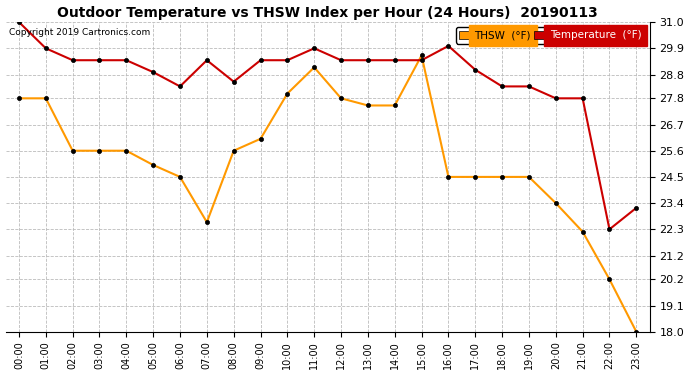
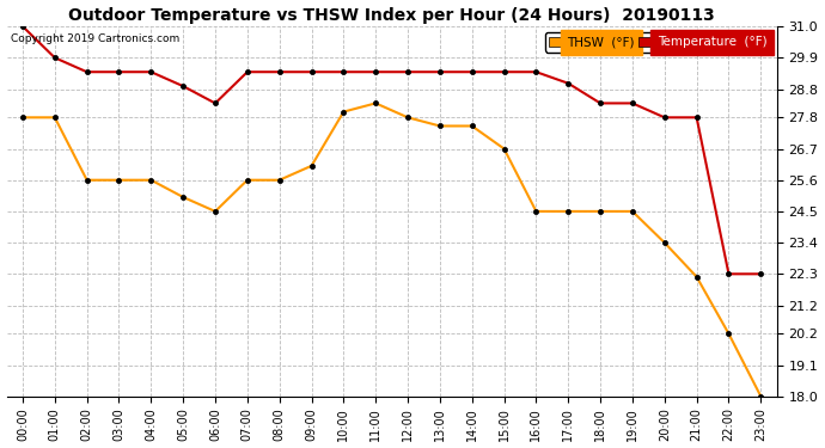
THSW (°F)/07:00: 22.6 -> 25.6
Temperature (°F)/08:00: 28.5 -> 29.4
Temperature (°F)/11:00: 29.9 -> 29.4
THSW (°F)/11:00: 29.1 -> 28.3
THSW (°F)/15:00: 29.6 -> 26.7
Temperature (°F)/16:00: 30.0 -> 29.4
Temperature (°F)/23:00: 23.2 -> 22.3
